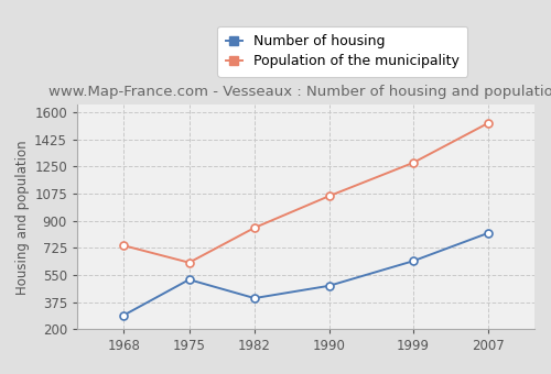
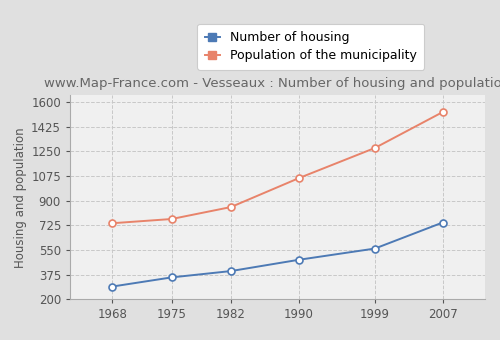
Number of housing/1975: 520 -> 360
Population of the municipality/1975: 630 -> 770
Number of housing/1999: 640 -> 560
Number of housing/2007: 820 -> 740
